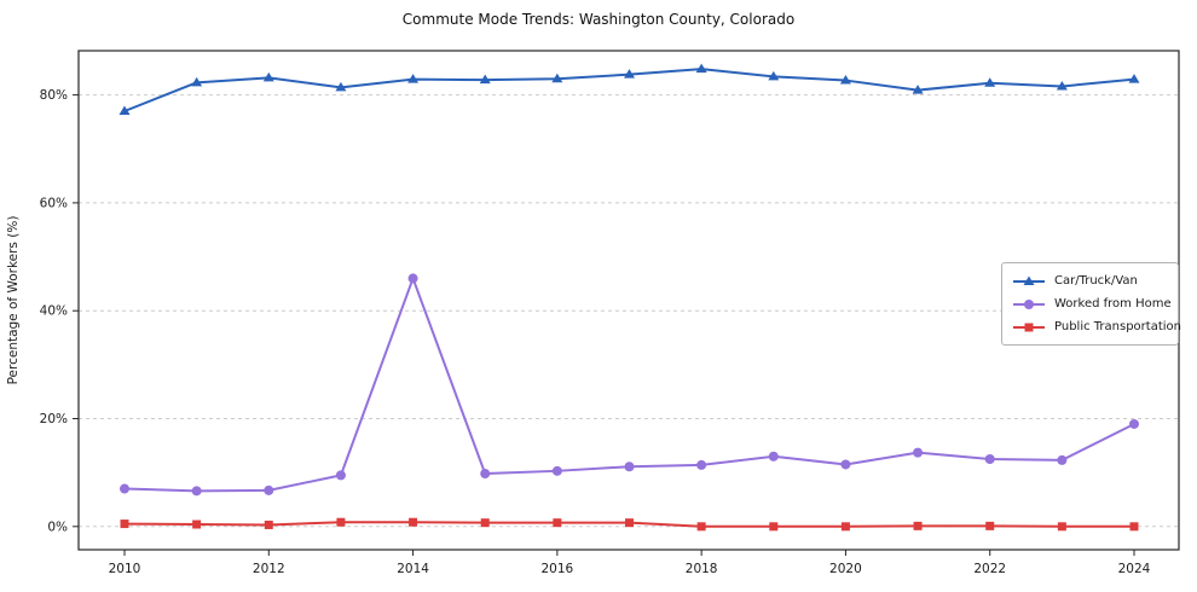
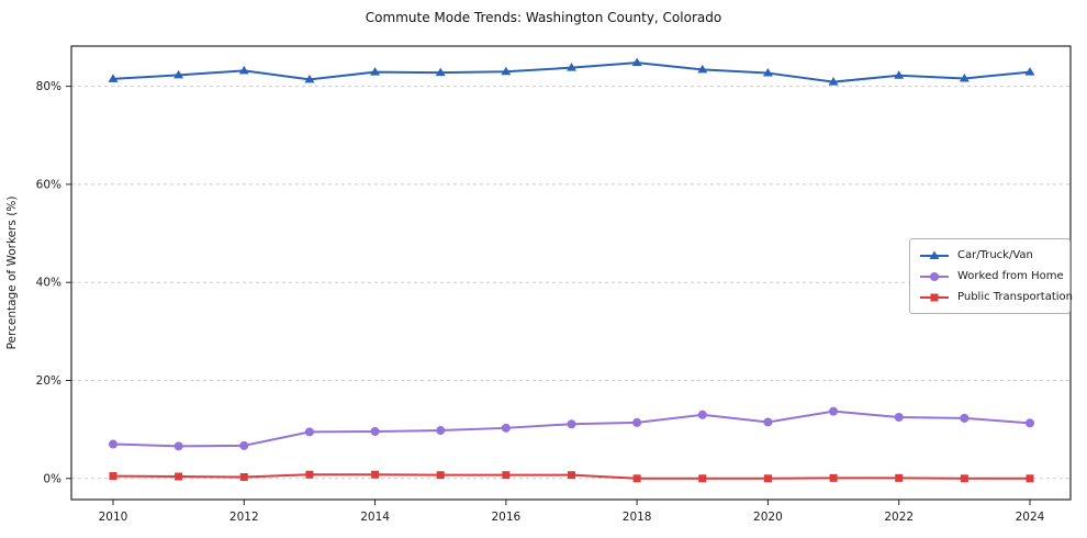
Car/Truck/Van/2010: 77% -> 82%
Worked from Home/2014: 46% -> 10%
Worked from Home/2024: 19% -> 11%
